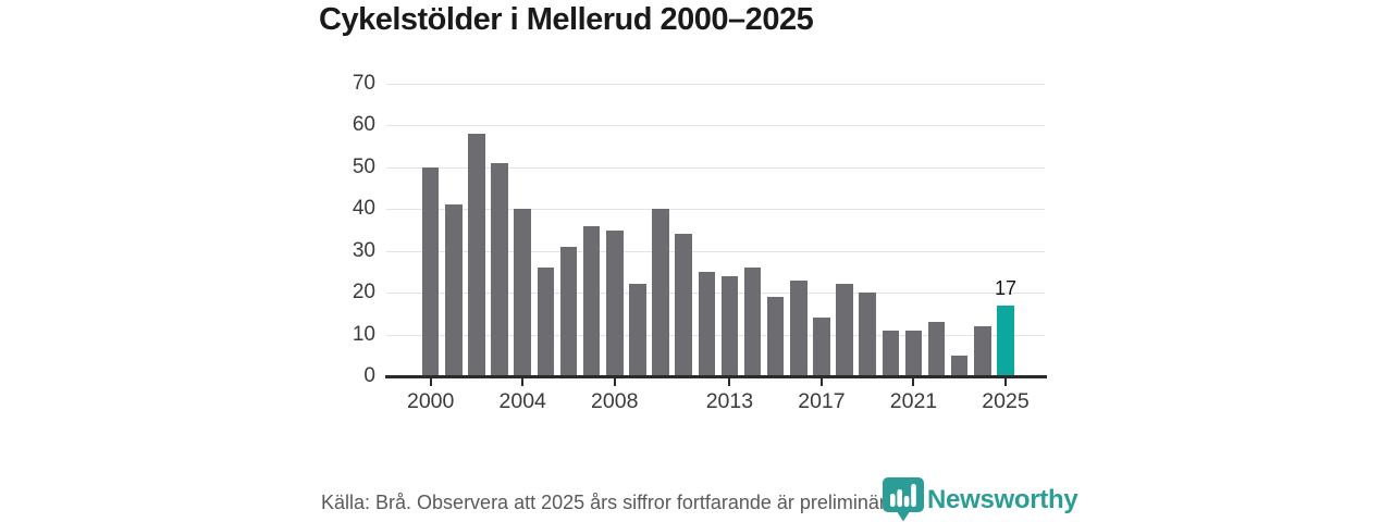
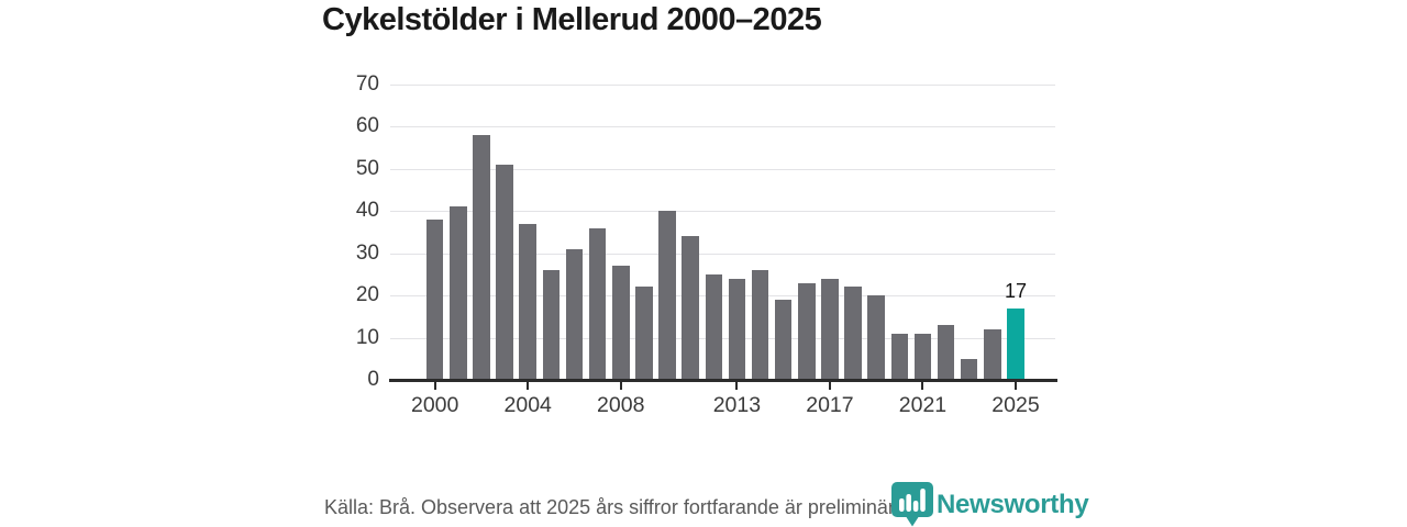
2000: 50 -> 38
2004: 40 -> 37
2008: 35 -> 27
2017: 14 -> 24
